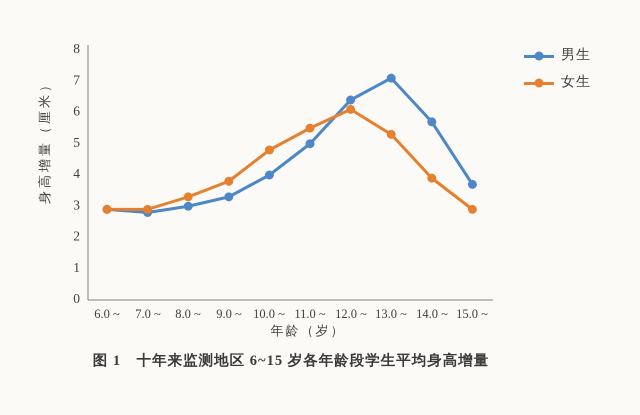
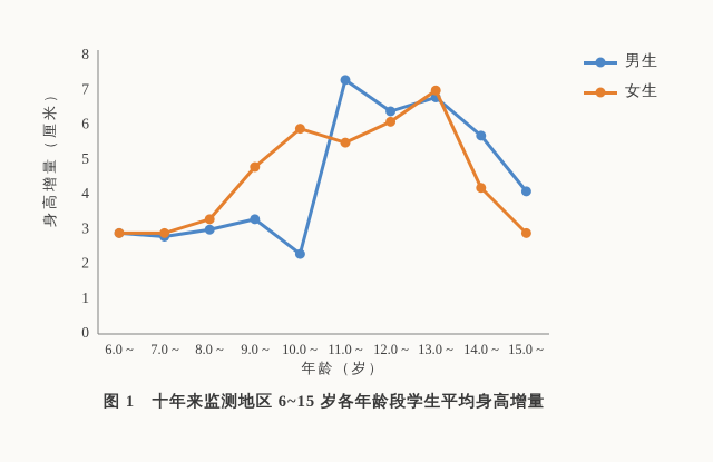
女生/9.0 ~: 3.8 -> 4.8
男生/10.0 ~: 4.0 -> 2.3
女生/10.0 ~: 4.8 -> 5.9
男生/11.0 ~: 5.0 -> 7.3
男生/13.0 ~: 7.1 -> 6.8
女生/13.0 ~: 5.3 -> 7.0
女生/14.0 ~: 3.9 -> 4.2
男生/15.0 ~: 3.7 -> 4.1
